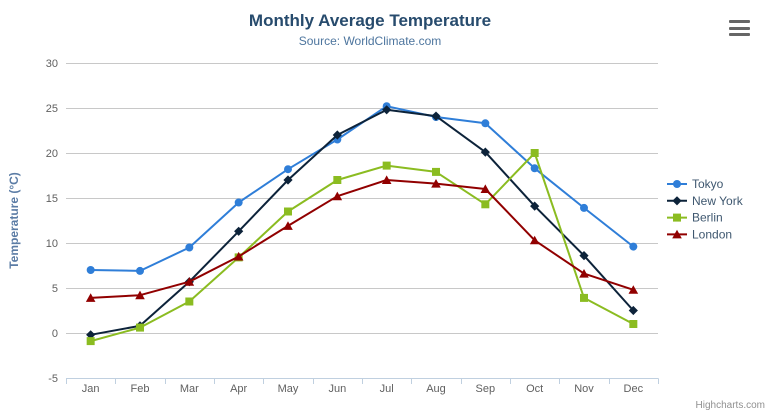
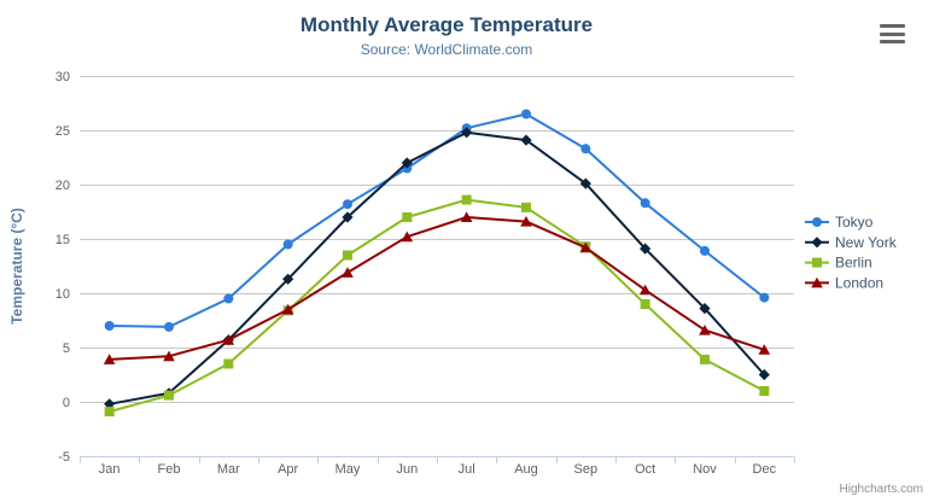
Tokyo/Aug: 24 -> 26
London/Sep: 16 -> 14
Berlin/Oct: 20 -> 9
